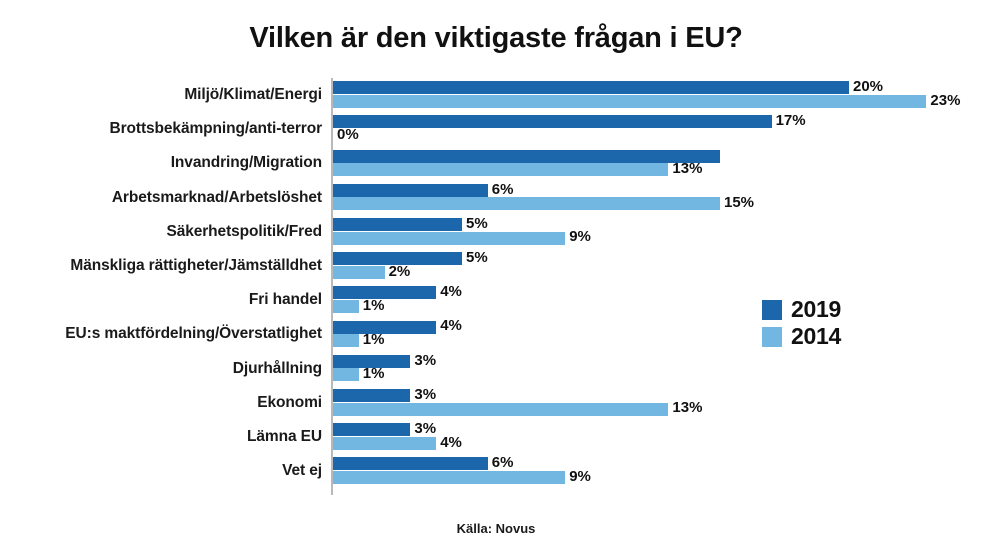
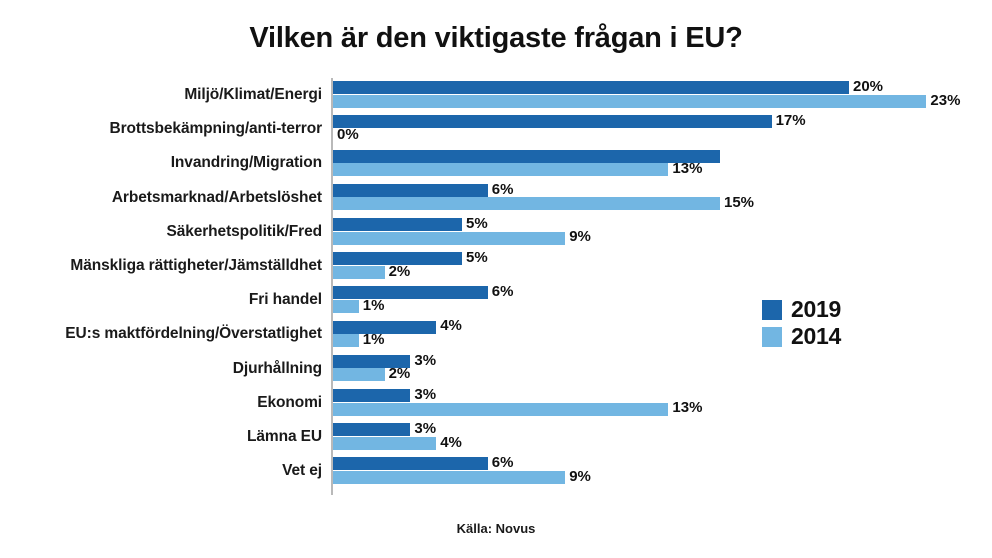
2019/Fri handel: 4% -> 6%
2014/Djurhållning: 1% -> 2%
